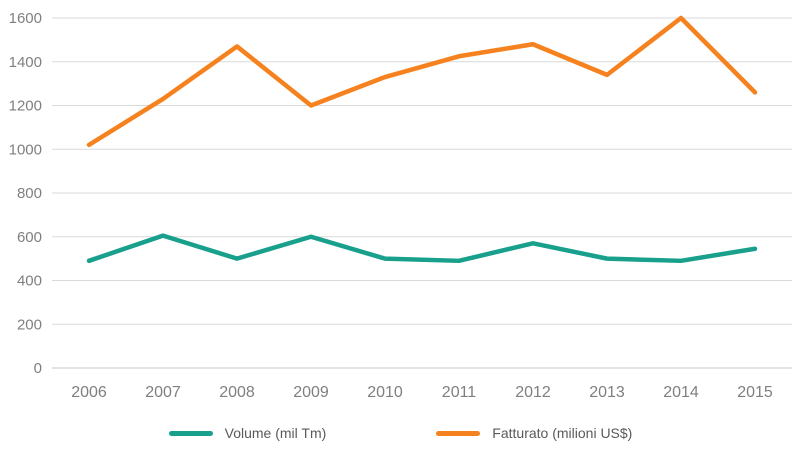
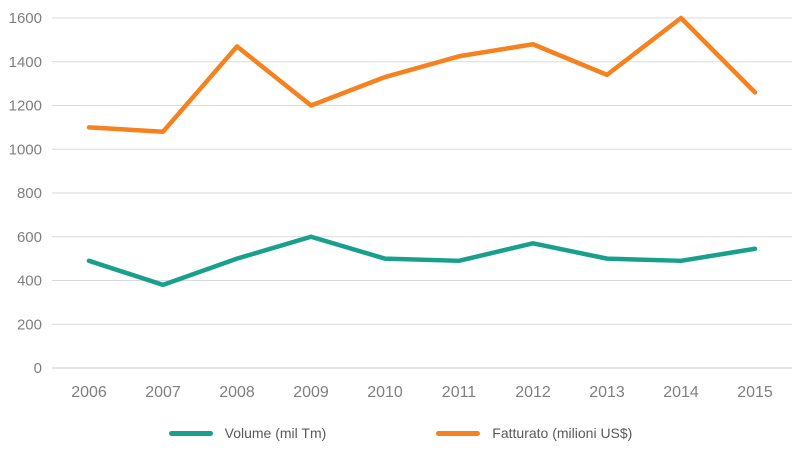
Fatturato (milioni US$)/2006: 1020 -> 1100
Volume (mil Tm)/2007: 600 -> 380
Fatturato (milioni US$)/2007: 1230 -> 1080
